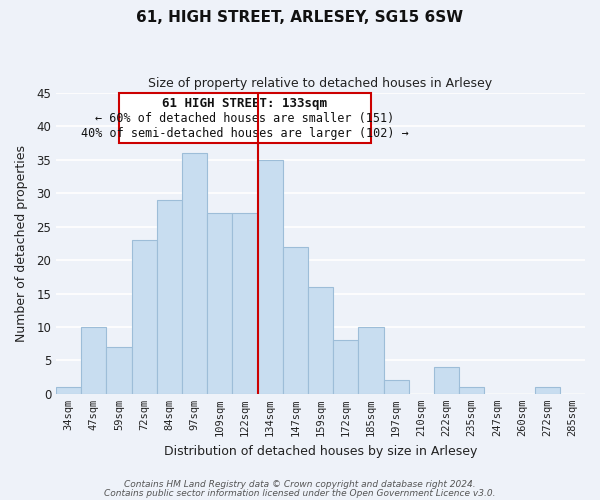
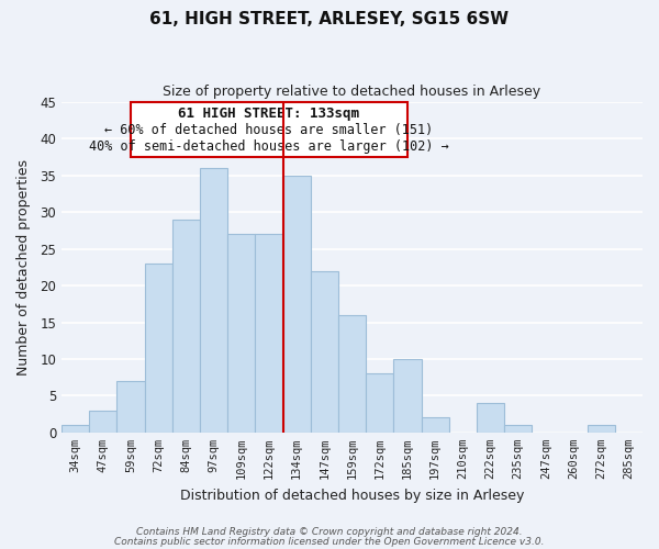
47sqm: 10 -> 3
